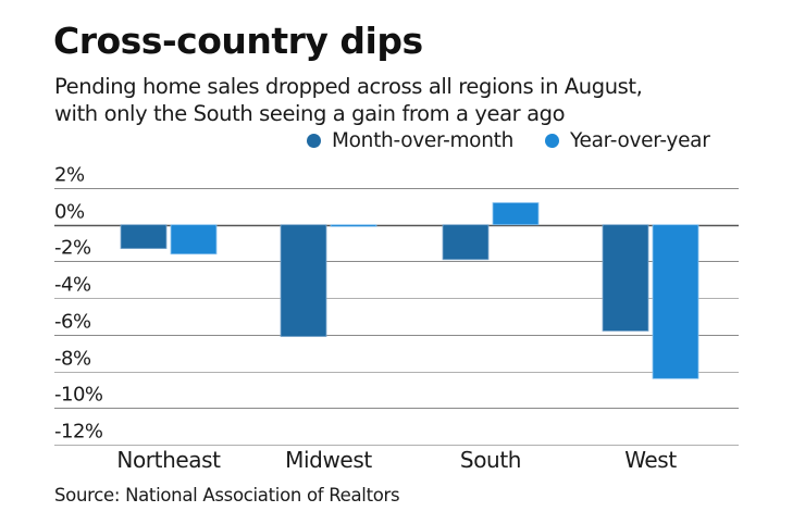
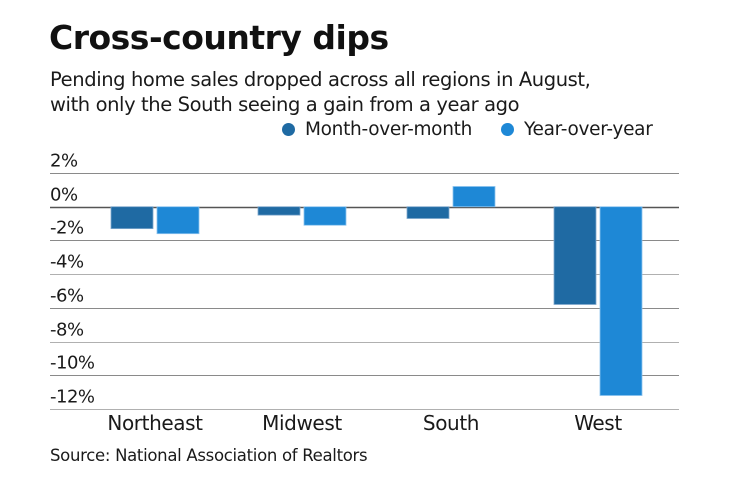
Month-over-month/Midwest: -6.1% -> -0.5%
Year-over-year/Midwest: -0.1% -> -1.1%
Month-over-month/South: -1.9% -> -0.7%
Year-over-year/West: -8.4% -> -11.2%
